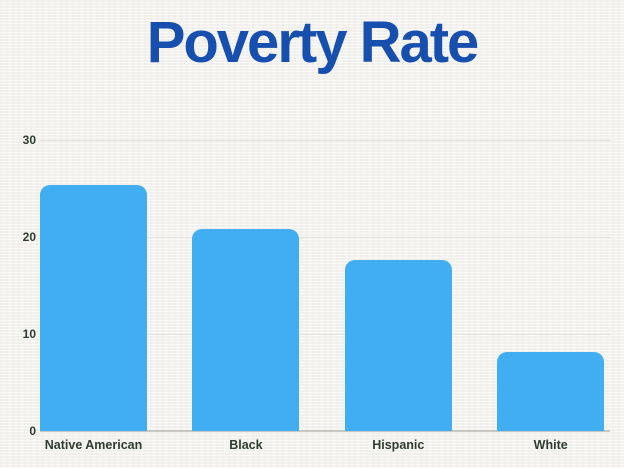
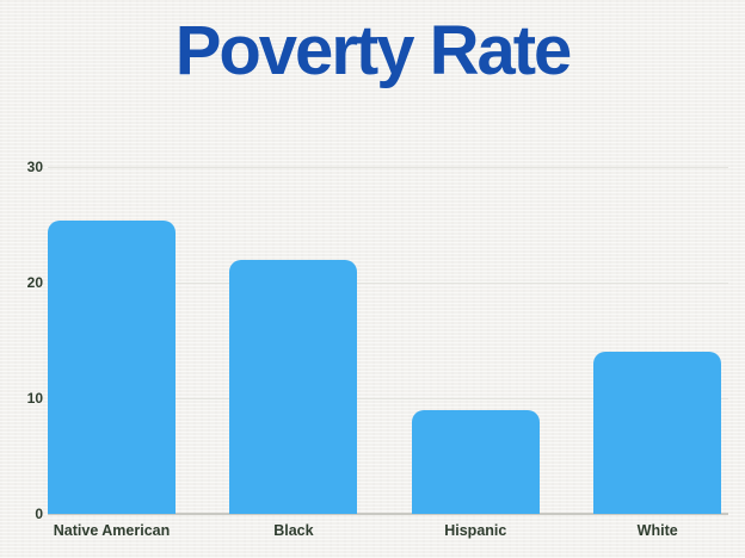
Black: 21 -> 22
Hispanic: 18 -> 9
White: 8 -> 14
